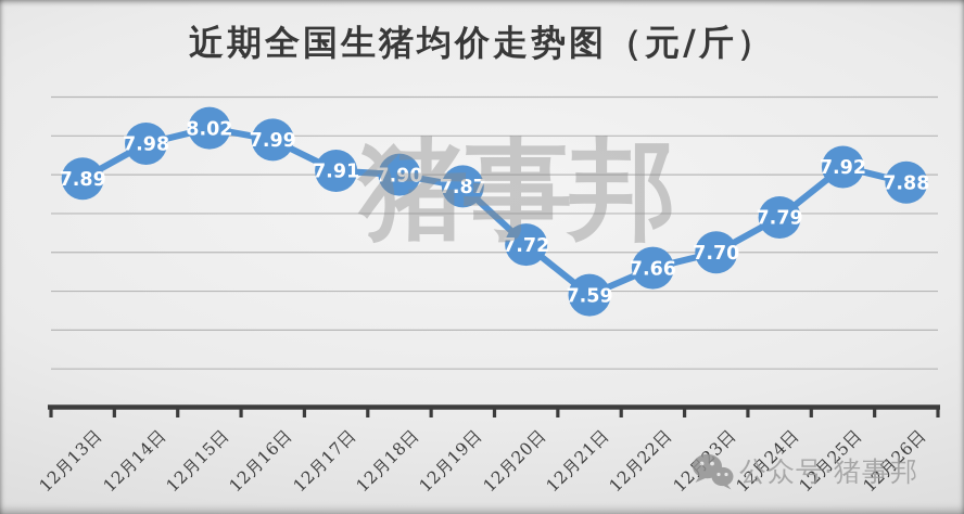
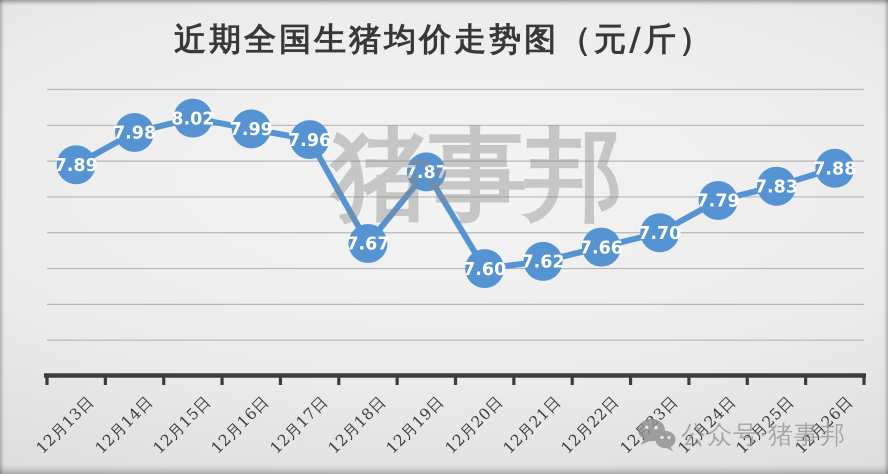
12月17日: 7.91 -> 7.96
12月18日: 7.90 -> 7.67
12月20日: 7.72 -> 7.60
12月21日: 7.59 -> 7.62
12月25日: 7.92 -> 7.83
